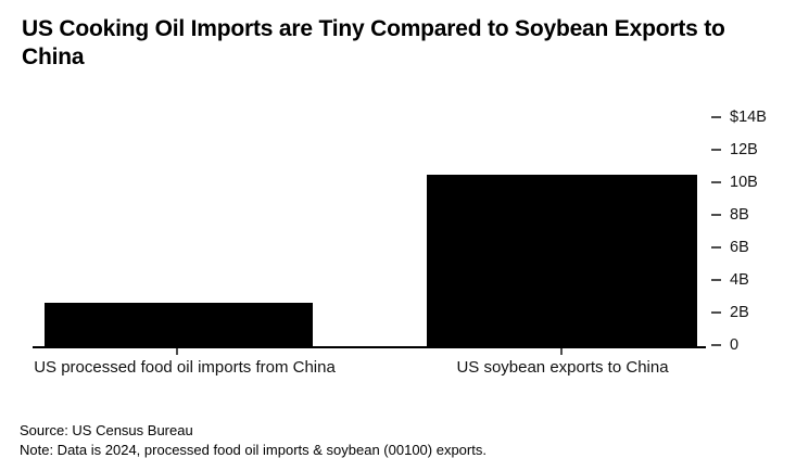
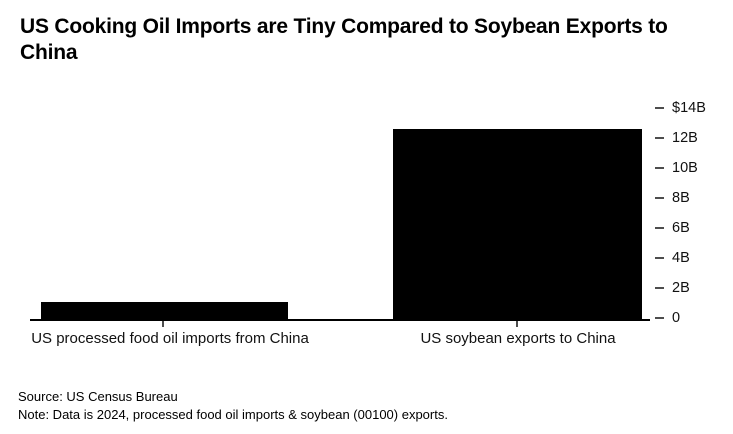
US processed food oil imports from China: $2.7B -> $1.2B
US soybean exports to China: $10.5B -> $12.6B
